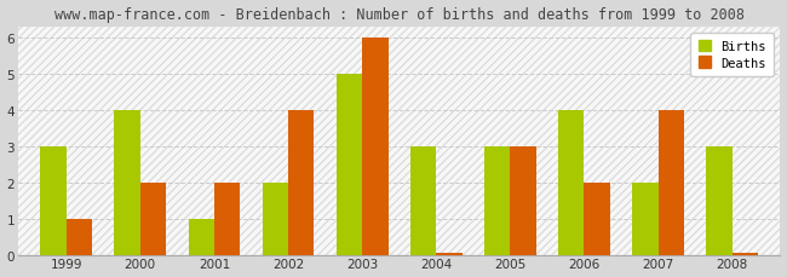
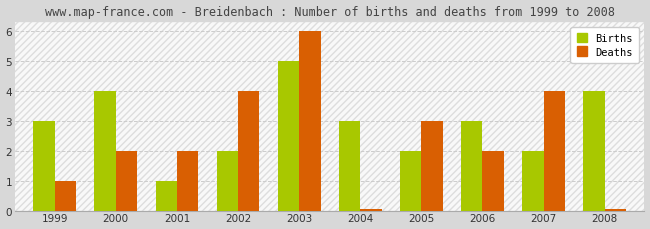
Births/2005: 3 -> 2
Births/2006: 4 -> 3
Births/2008: 3 -> 4
